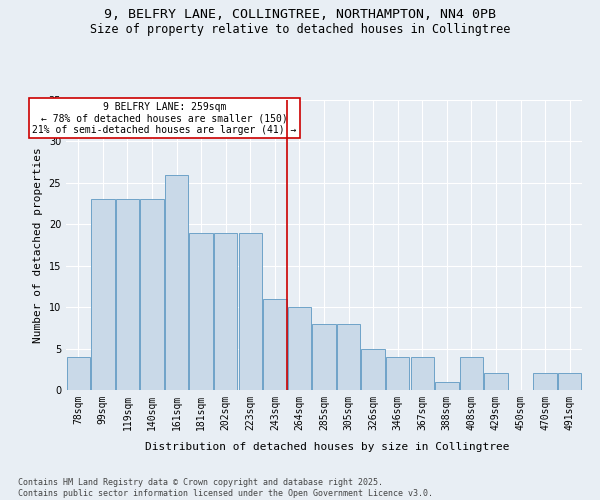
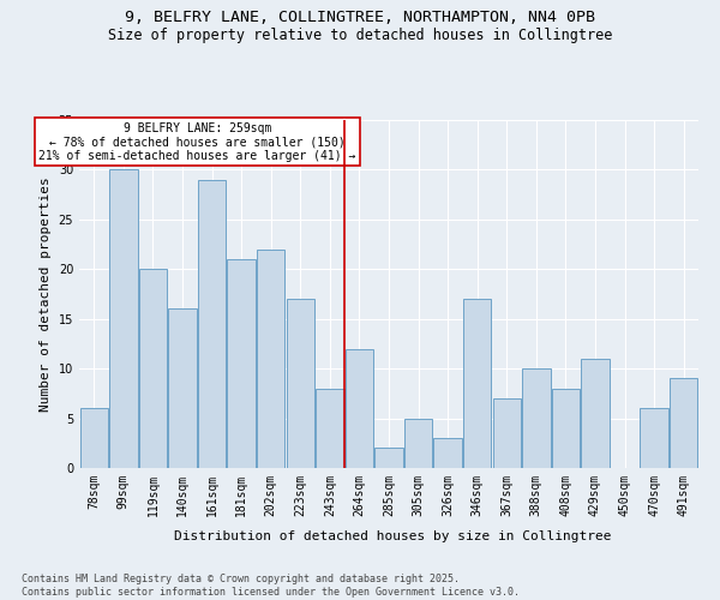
78sqm: 4 -> 6
99sqm: 23 -> 30
119sqm: 23 -> 20
140sqm: 23 -> 16
161sqm: 26 -> 29
181sqm: 19 -> 21
202sqm: 19 -> 22
223sqm: 19 -> 17
243sqm: 11 -> 8
264sqm: 10 -> 12
285sqm: 8 -> 2
305sqm: 8 -> 5
326sqm: 5 -> 3
346sqm: 4 -> 17
367sqm: 4 -> 7
388sqm: 1 -> 10
408sqm: 4 -> 8
429sqm: 2 -> 11
470sqm: 2 -> 6
491sqm: 2 -> 9
